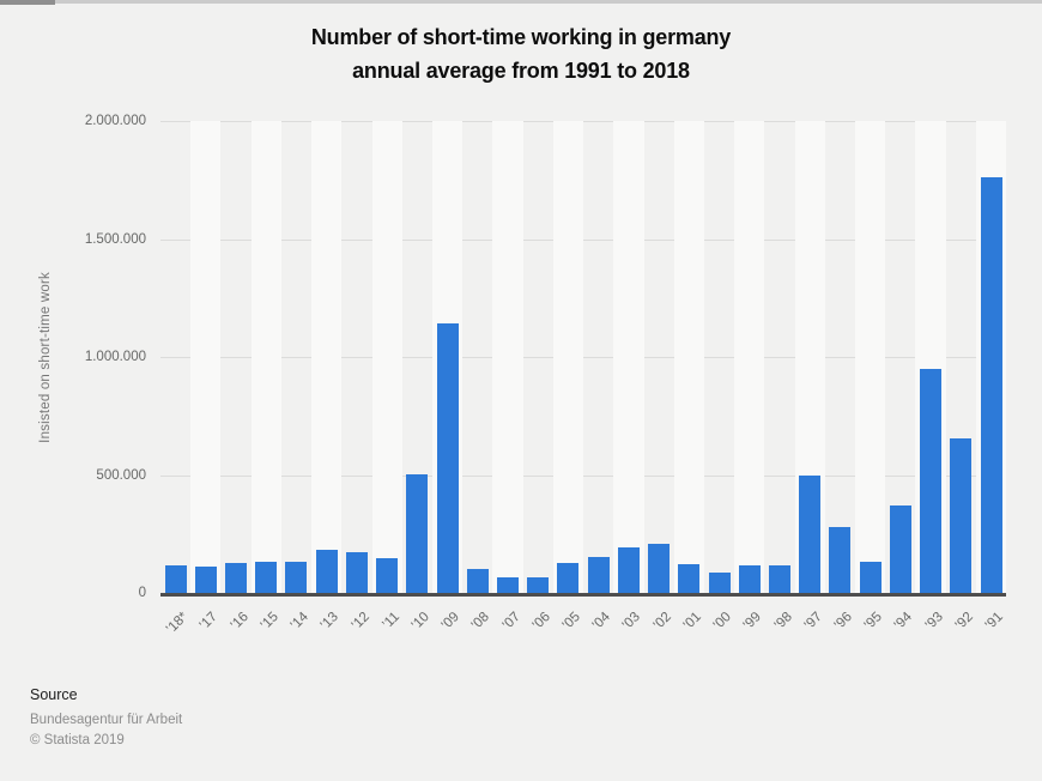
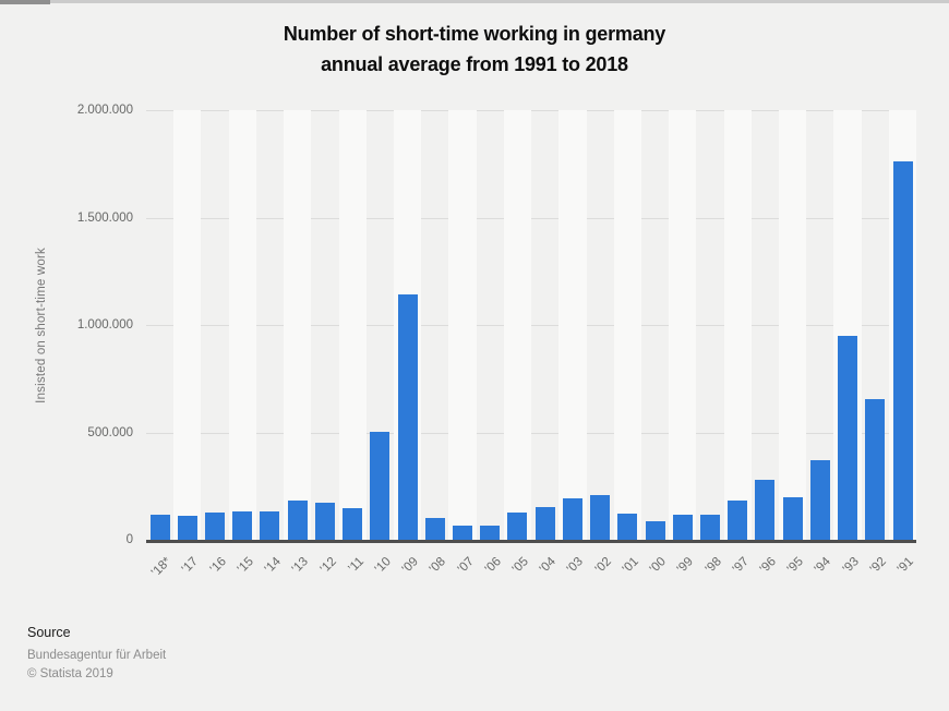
’97: 500000 -> 180000
’95: 130000 -> 200000
